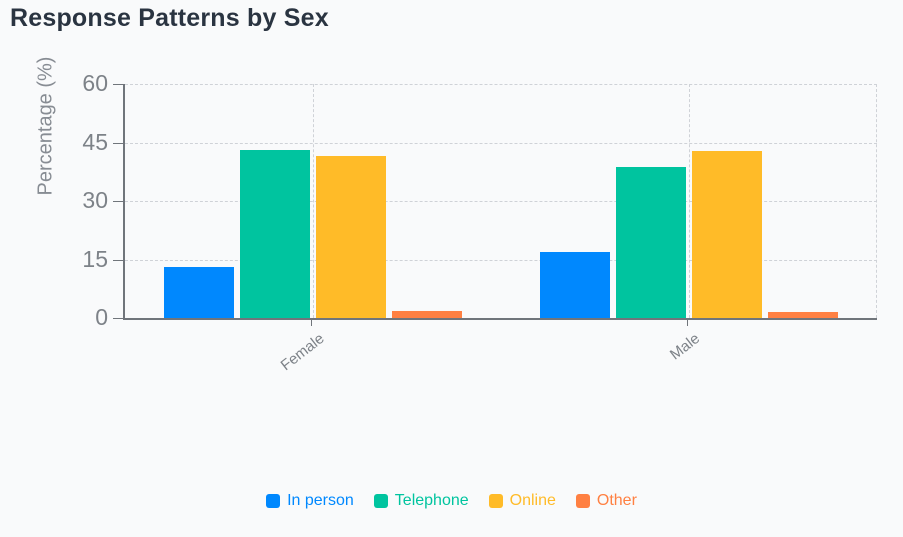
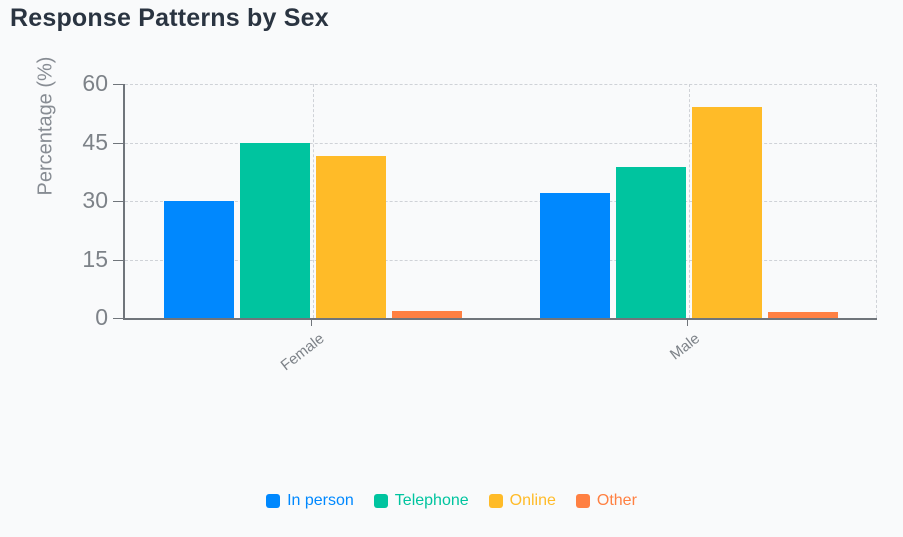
In person/Female: 13 -> 30
Telephone/Female: 43 -> 45
In person/Male: 17 -> 32
Online/Male: 43 -> 54
